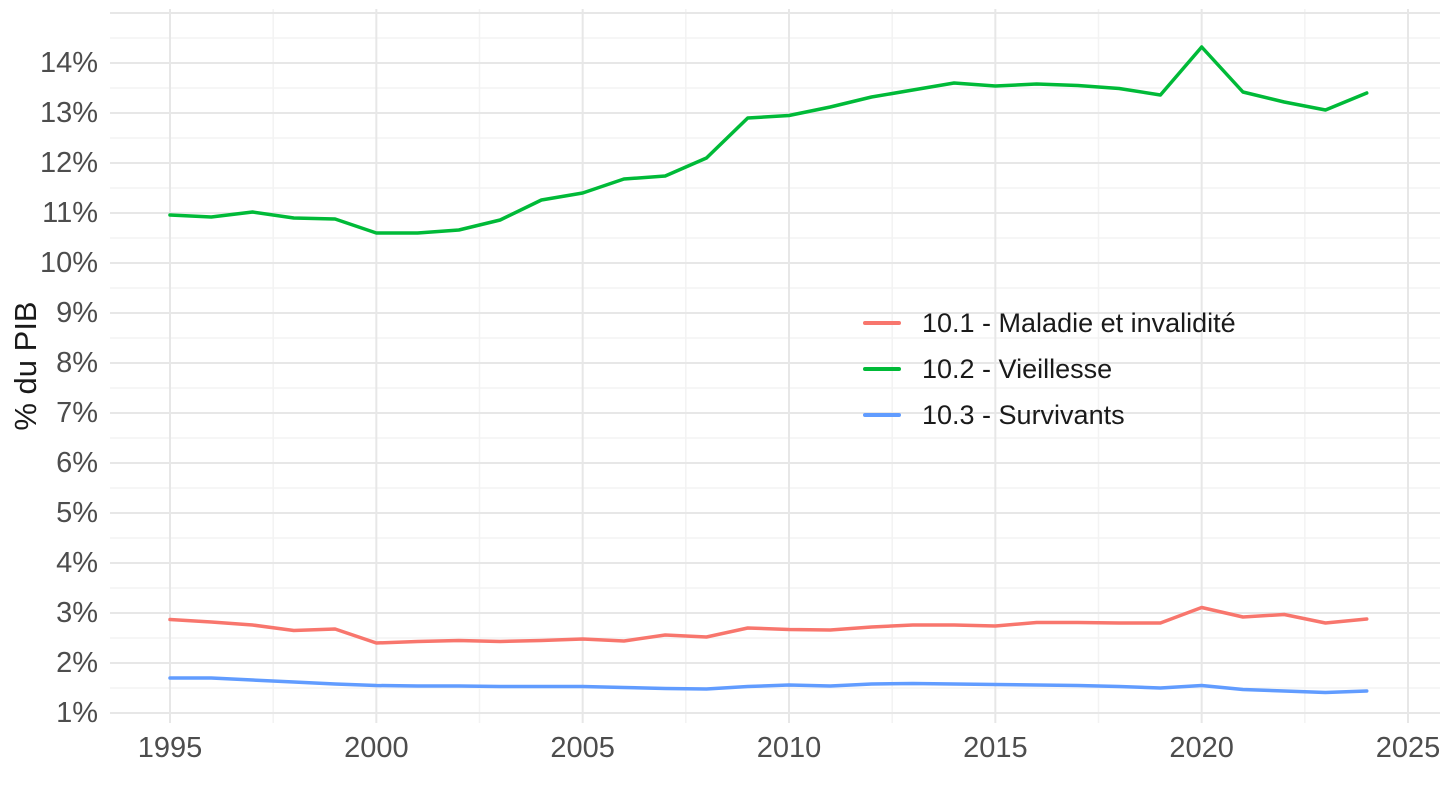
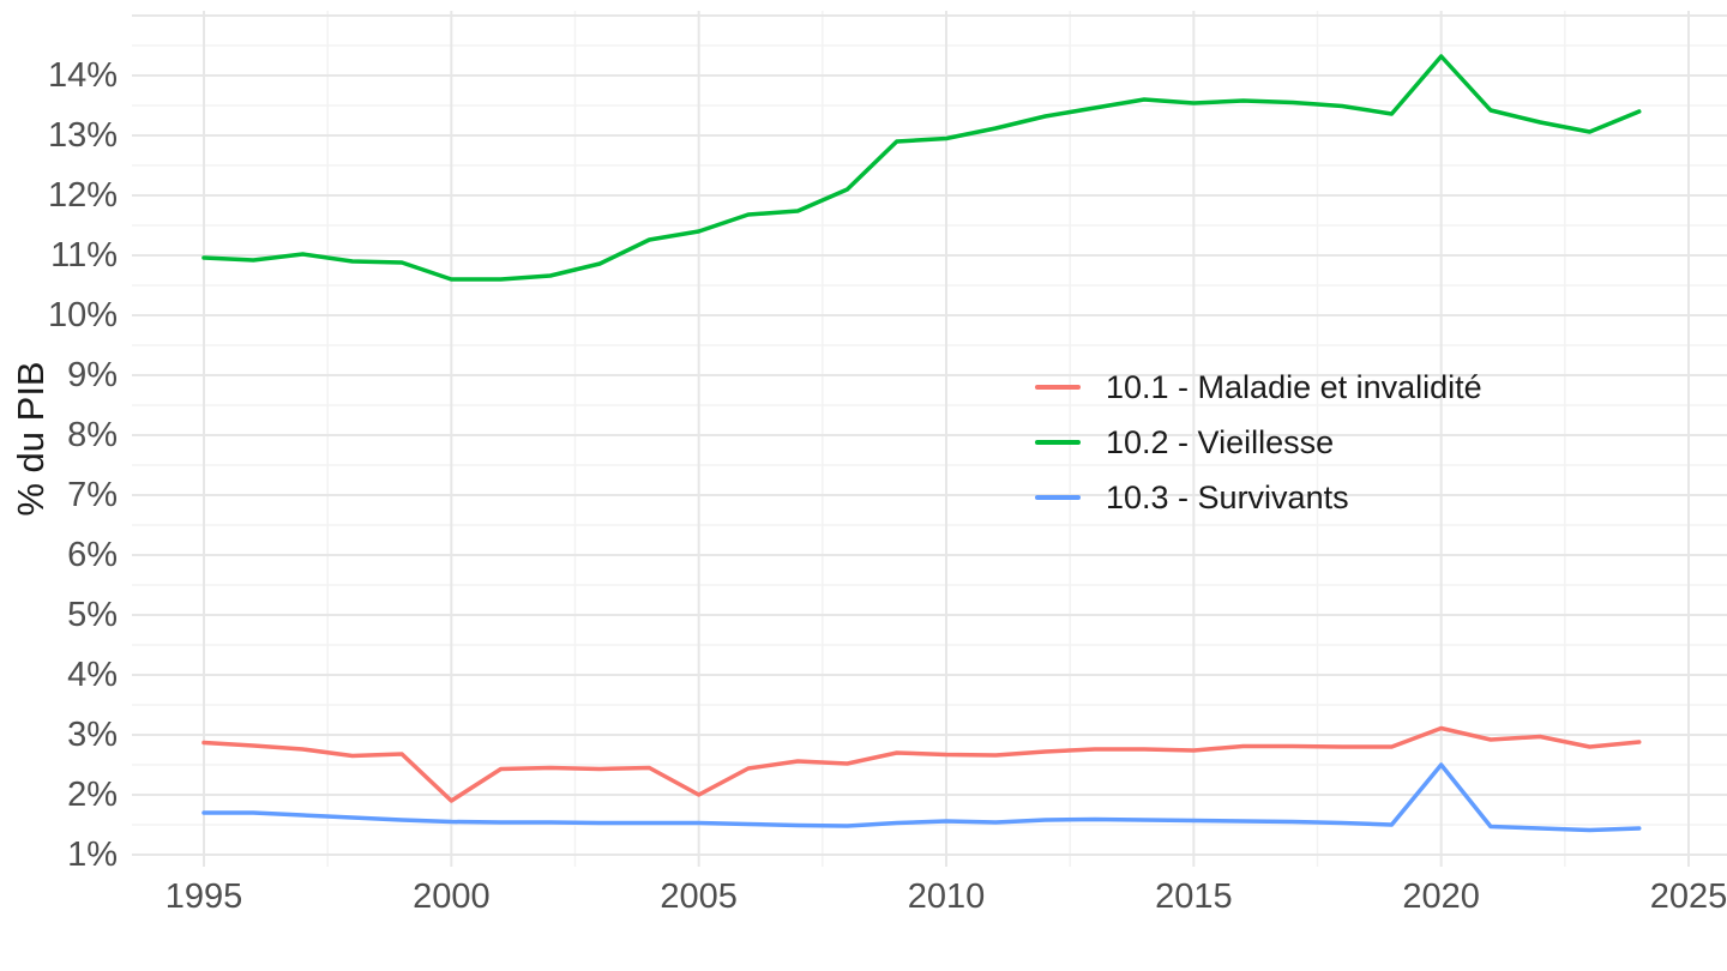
10.1 - Maladie et invalidité/2000: 2.4% -> 1.9%
10.1 - Maladie et invalidité/2005: 2.5% -> 2.0%
10.3 - Survivants/2020: 1.6% -> 2.5%
